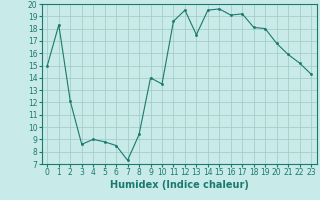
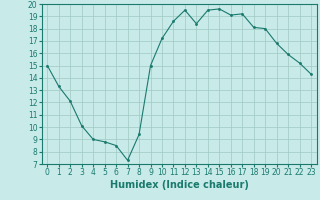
1: 18.3 -> 13.3
3: 8.6 -> 10.1
9: 14.0 -> 15.0
10: 13.5 -> 17.2
13: 17.5 -> 18.4
